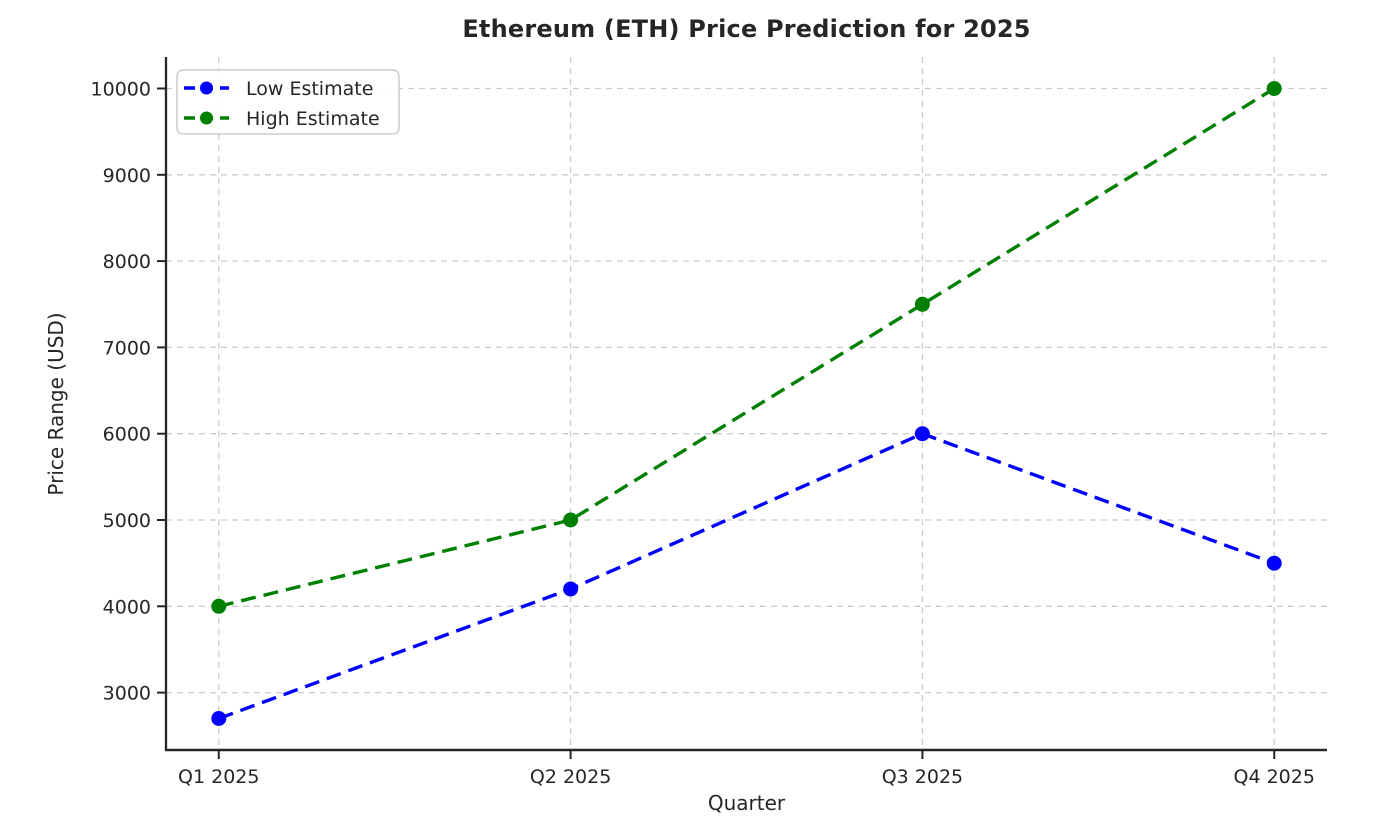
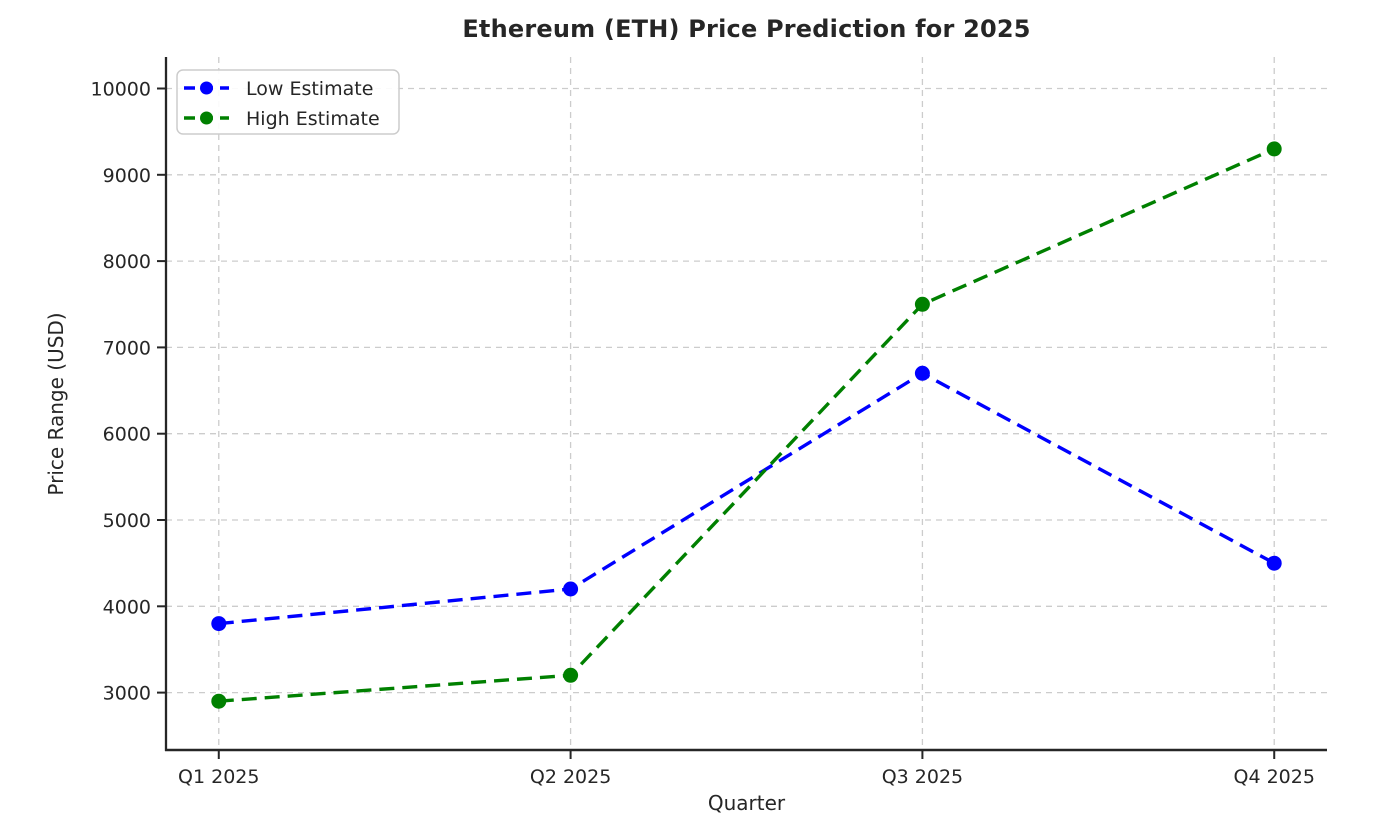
Low Estimate/Q1 2025: 2700 -> 3800
High Estimate/Q1 2025: 4000 -> 2900
High Estimate/Q2 2025: 5000 -> 3200
Low Estimate/Q3 2025: 6000 -> 6700
High Estimate/Q4 2025: 10000 -> 9300
